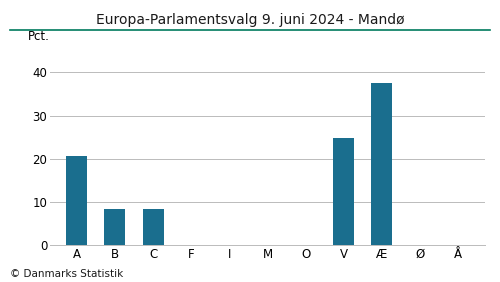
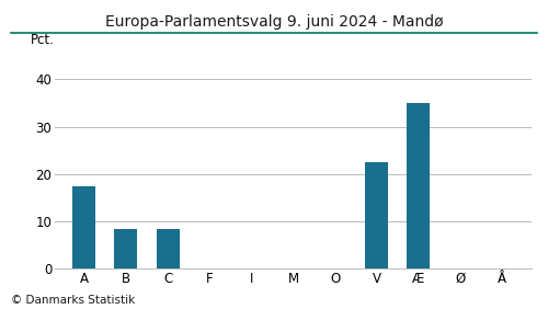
A: 20.7 -> 17.5
V: 24.8 -> 22.5
Æ: 37.5 -> 35.0
